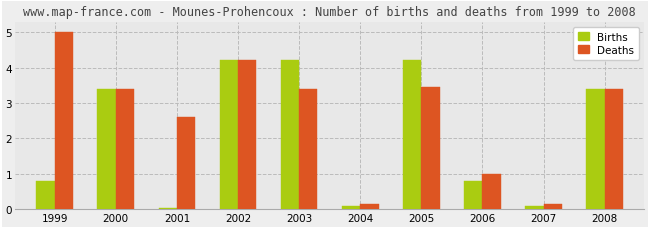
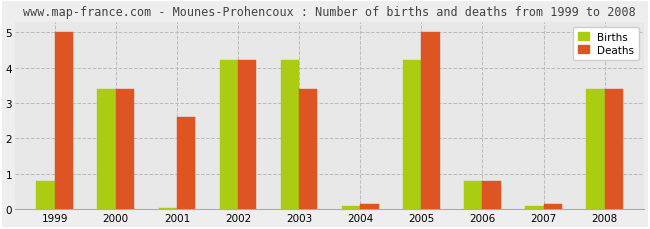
Deaths/2005: 3.45 -> 5.00
Deaths/2006: 1.00 -> 0.80
